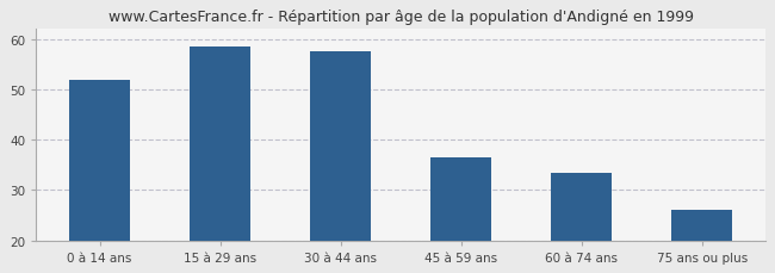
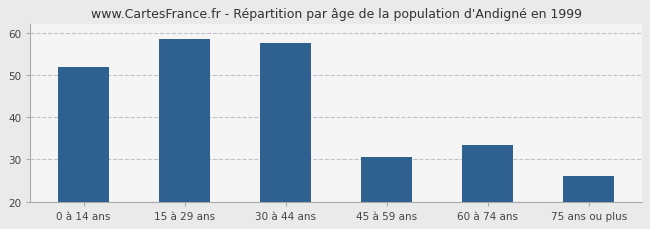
45 à 59 ans: 36.5 -> 30.5
